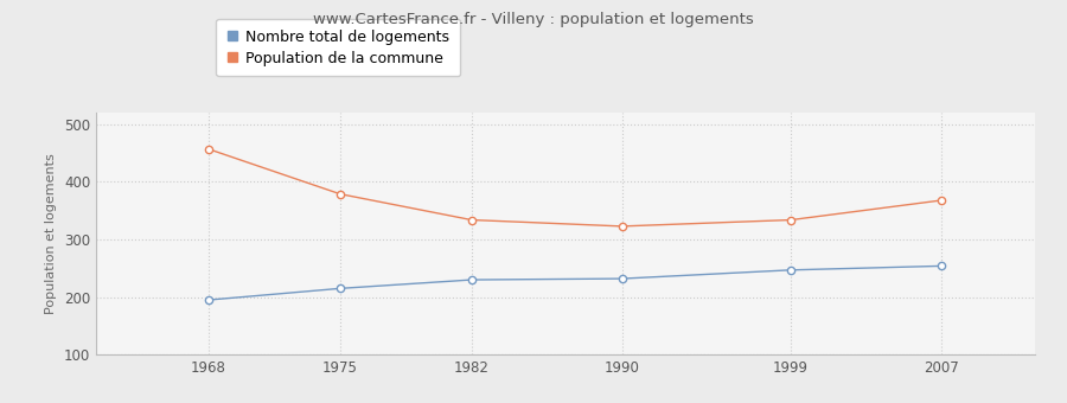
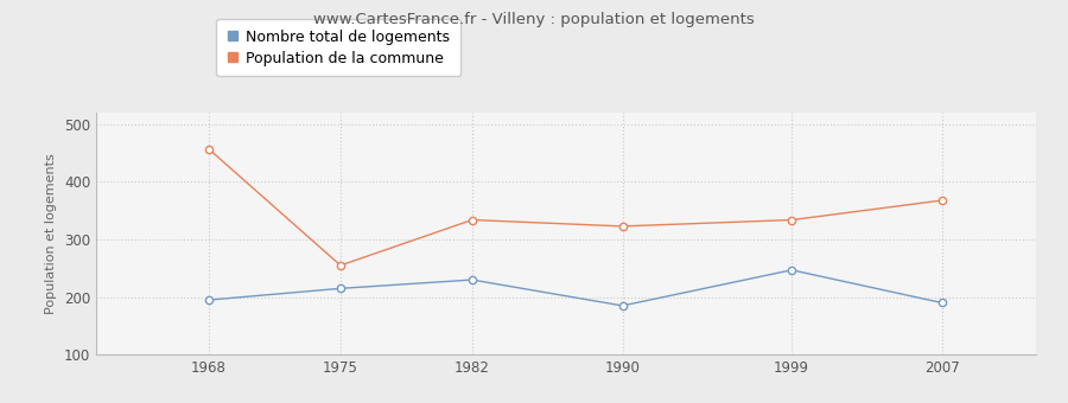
Population de la commune/1975: 379 -> 255
Nombre total de logements/1990: 232 -> 185
Nombre total de logements/2007: 254 -> 190
